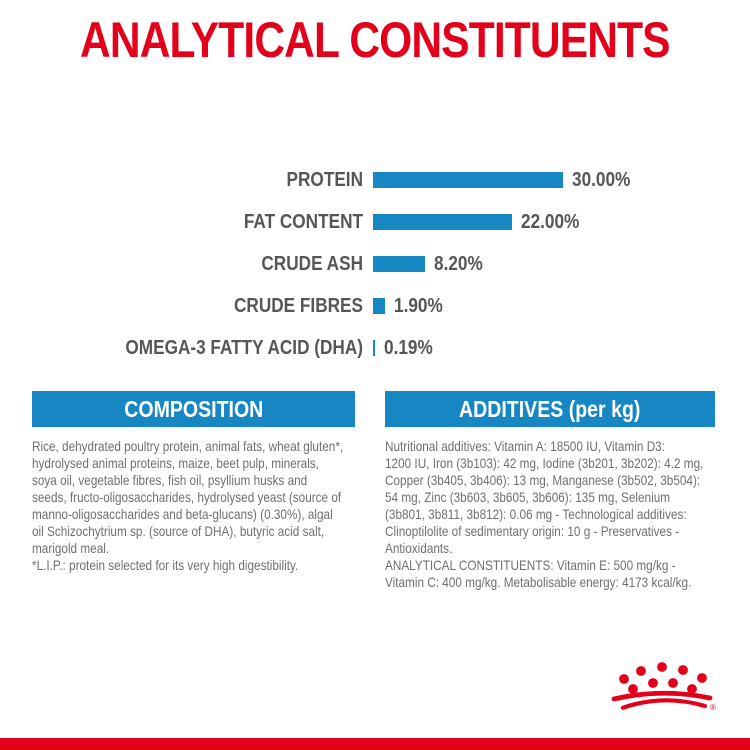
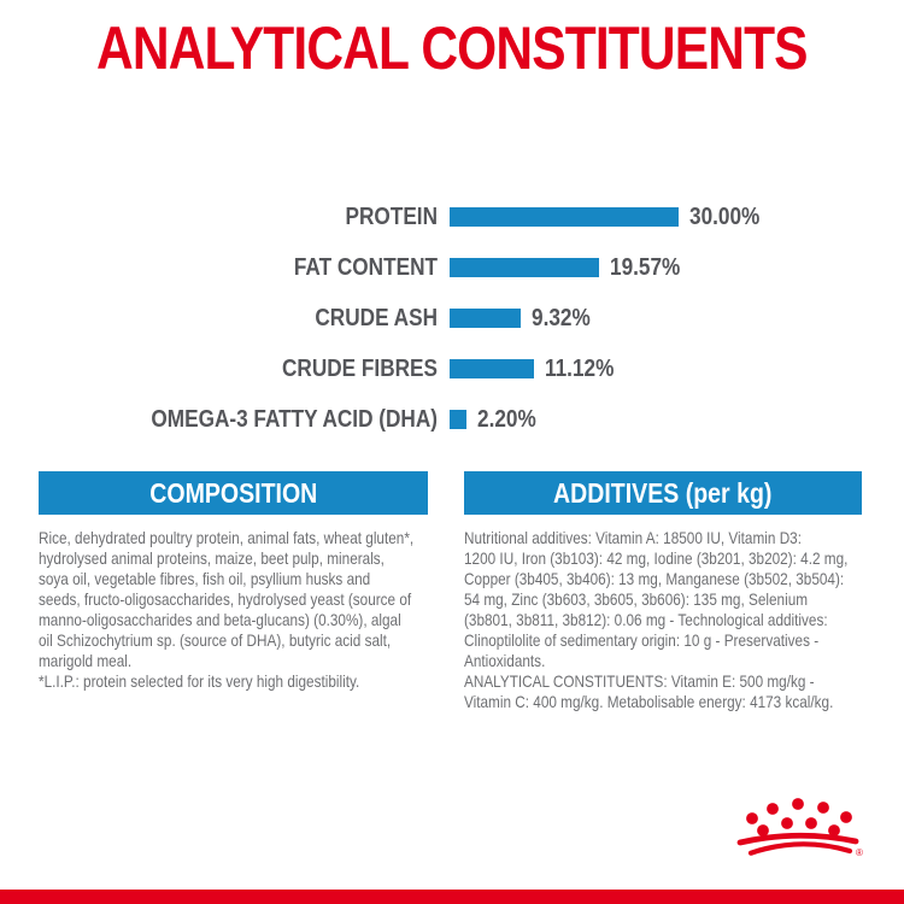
FAT CONTENT: 22.00% -> 19.57%
CRUDE ASH: 8.20% -> 9.32%
CRUDE FIBRES: 1.90% -> 11.12%
OMEGA-3 FATTY ACID (DHA): 0.19% -> 2.20%
